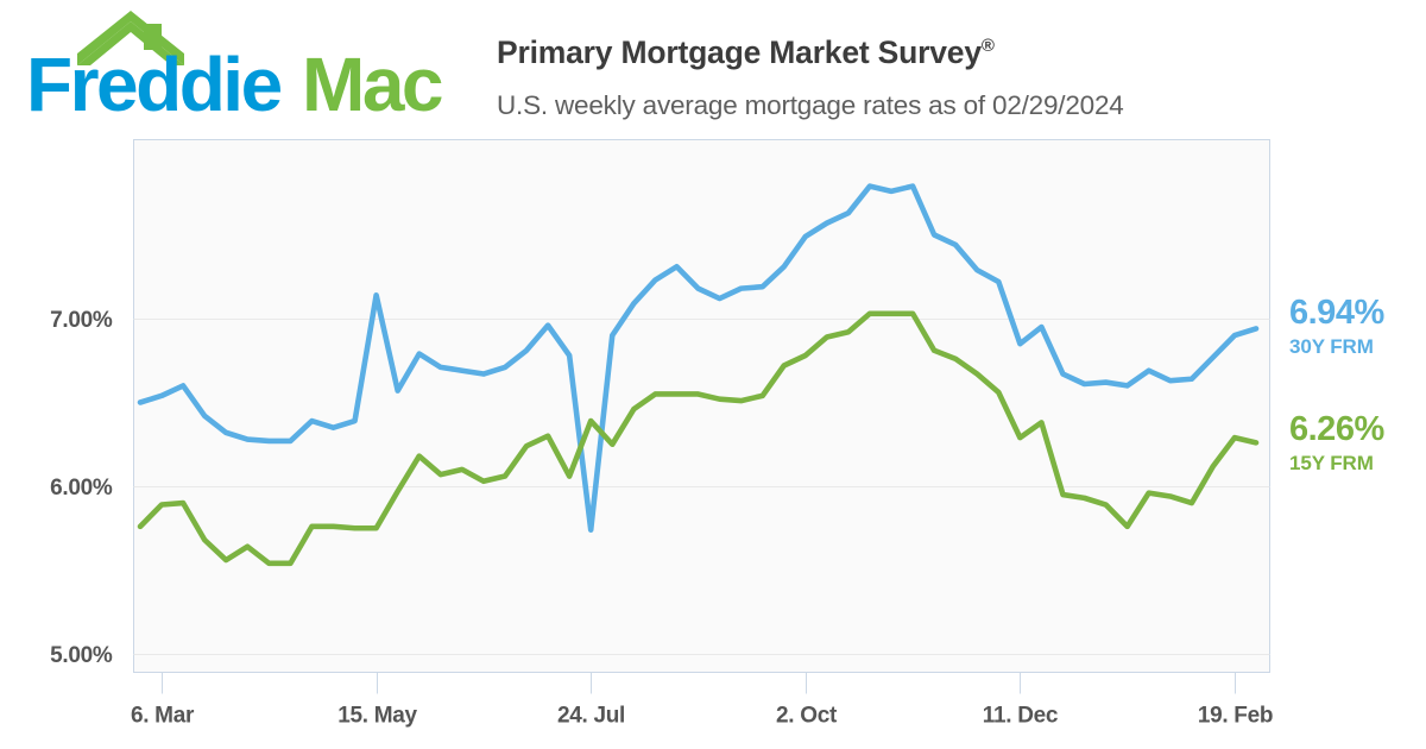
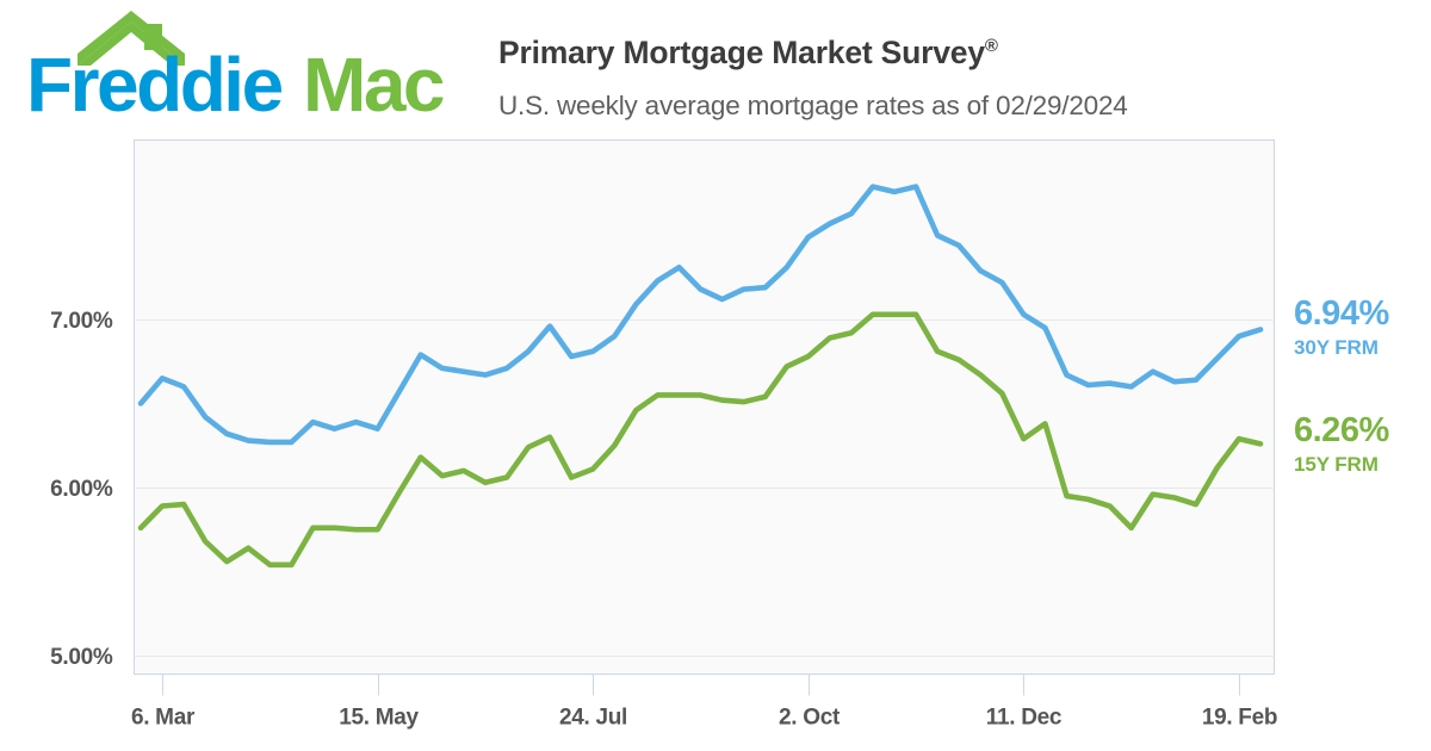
30Y FRM/6. Mar: 6.54% -> 6.65%
30Y FRM/15. May: 7.14% -> 6.35%
30Y FRM/24. Jul: 5.74% -> 6.81%
15Y FRM/24. Jul: 6.39% -> 6.11%
30Y FRM/11. Dec: 6.85% -> 7.03%
